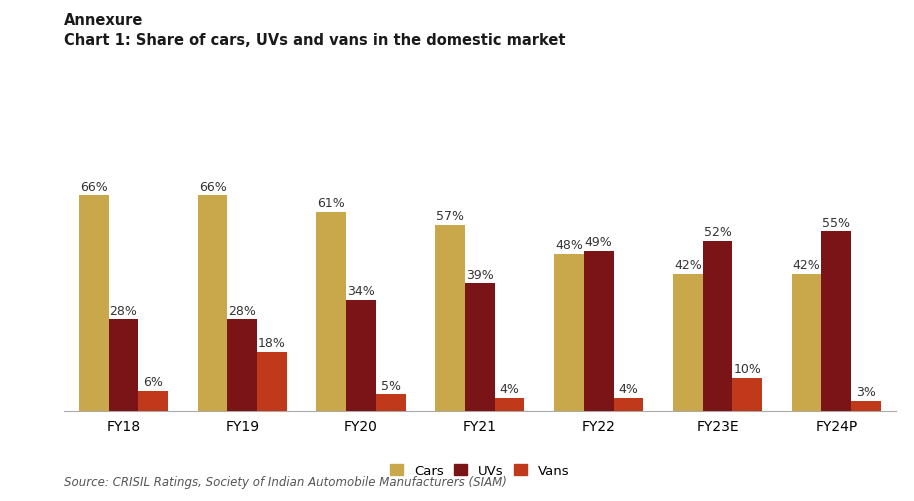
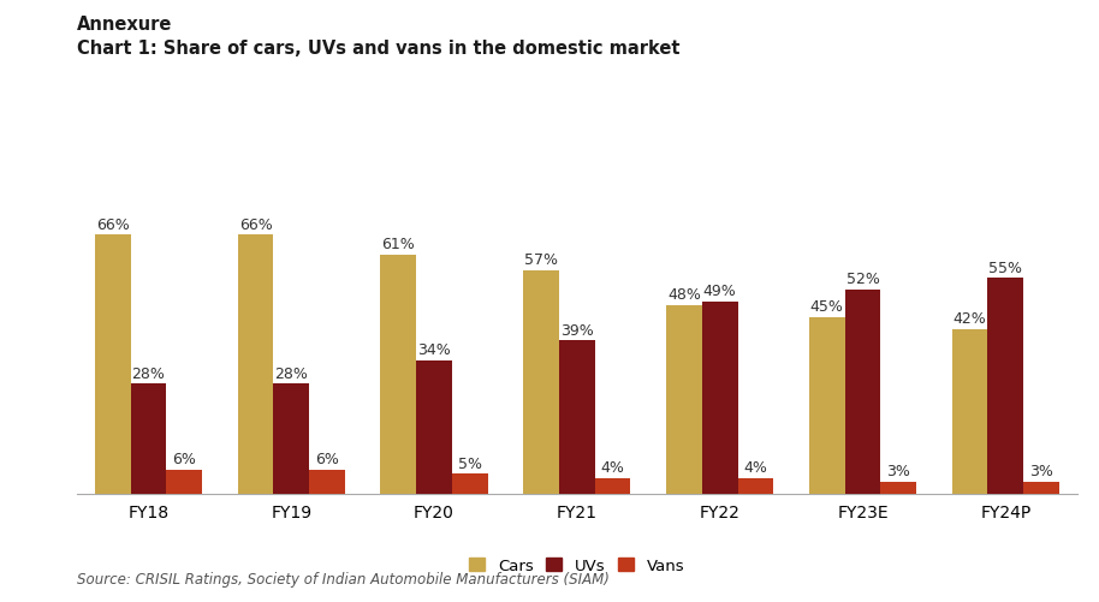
Vans/FY19: 18% -> 6%
Cars/FY23E: 42% -> 45%
Vans/FY23E: 10% -> 3%
